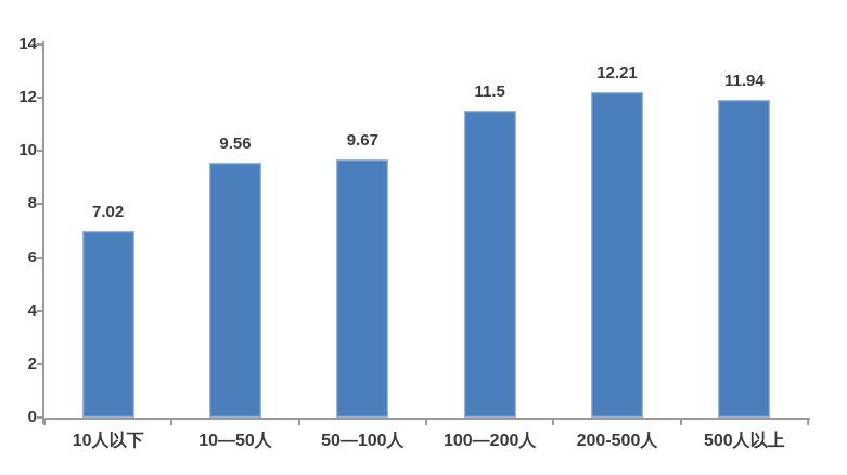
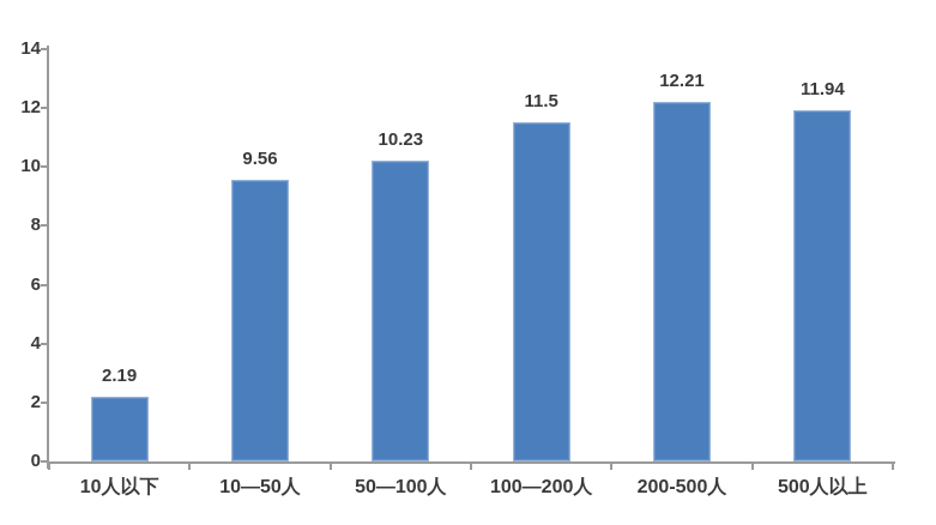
10人以下: 7.02 -> 2.19
50—100人: 9.67 -> 10.23
